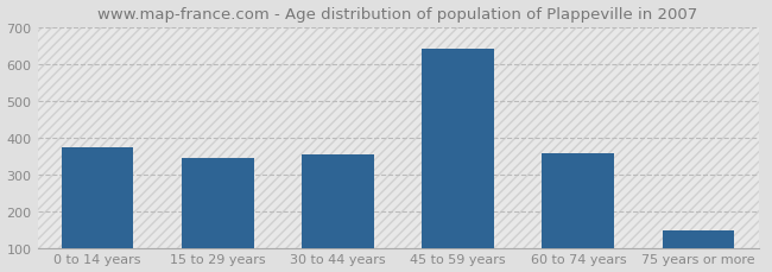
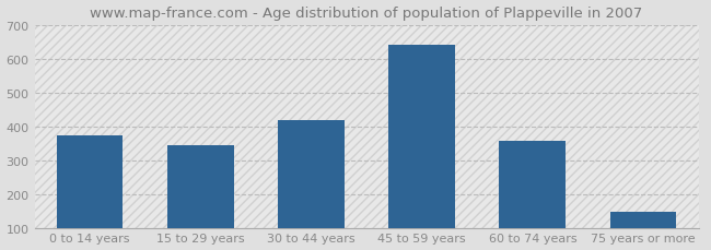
30 to 44 years: 355 -> 418
